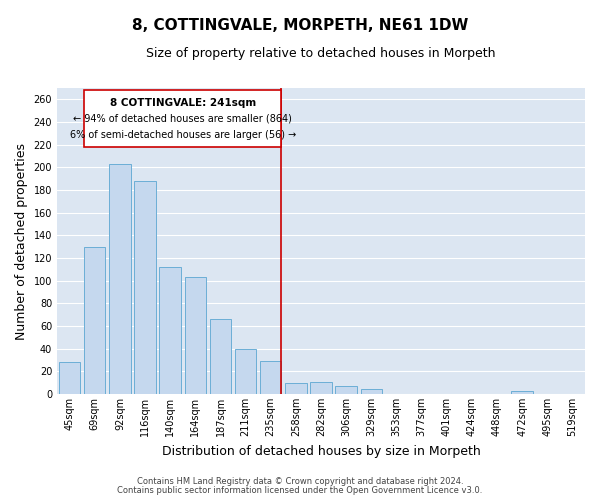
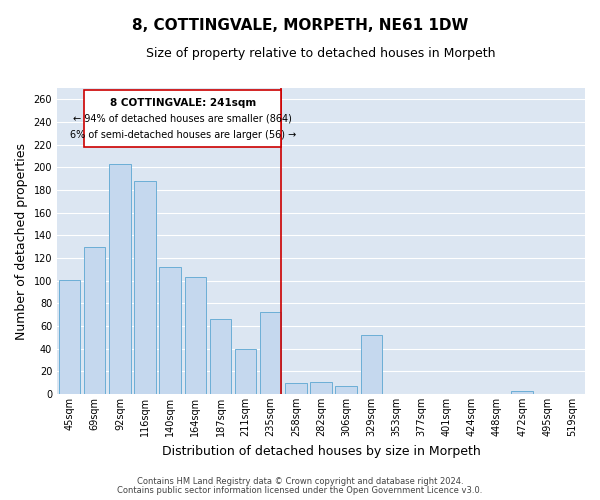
45sqm: 28 -> 101
235sqm: 29 -> 72
329sqm: 4 -> 52
